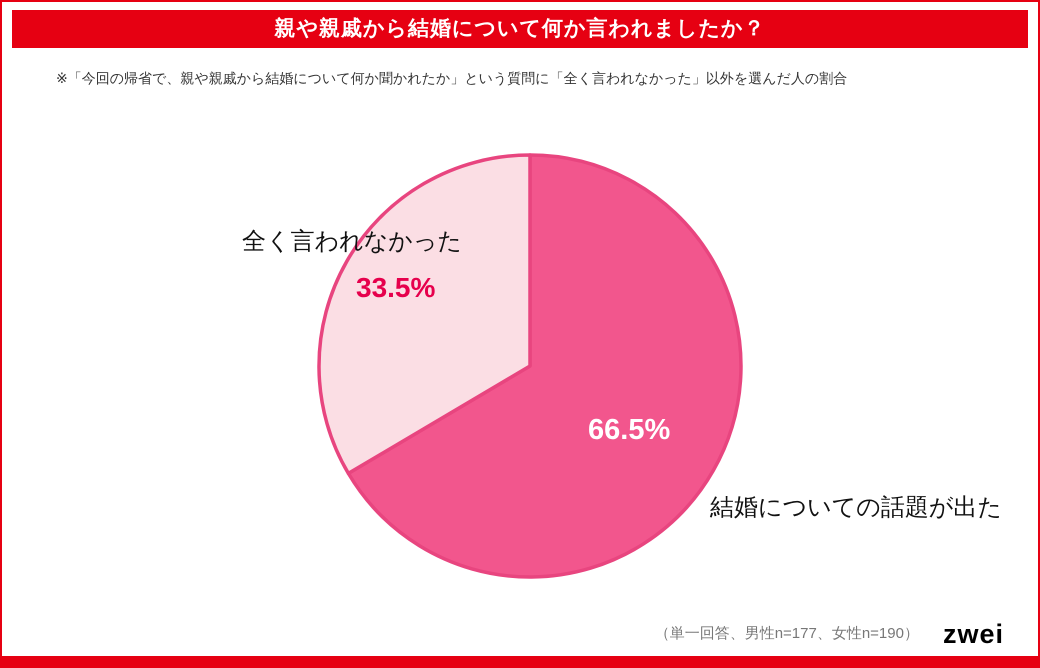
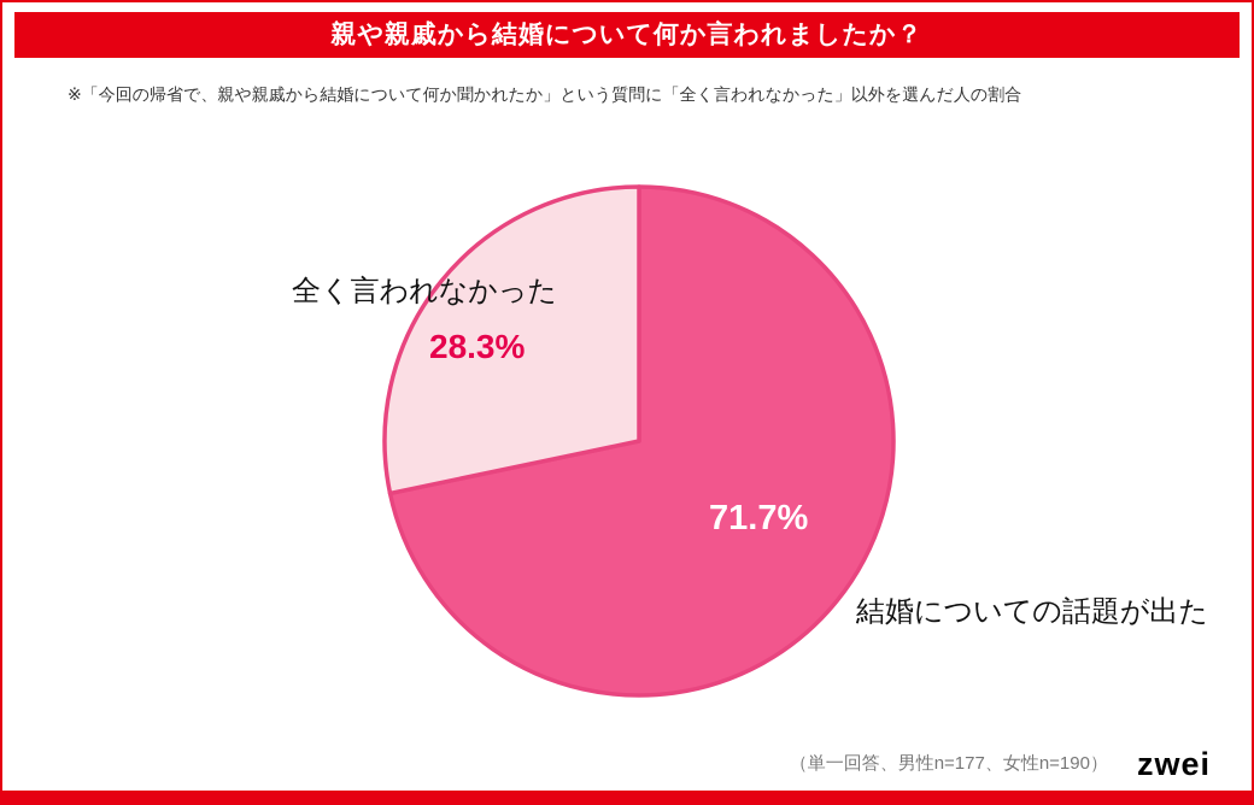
結婚についての話題が出た: 66.5% -> 71.7%
全く言われなかった: 33.5% -> 28.3%
